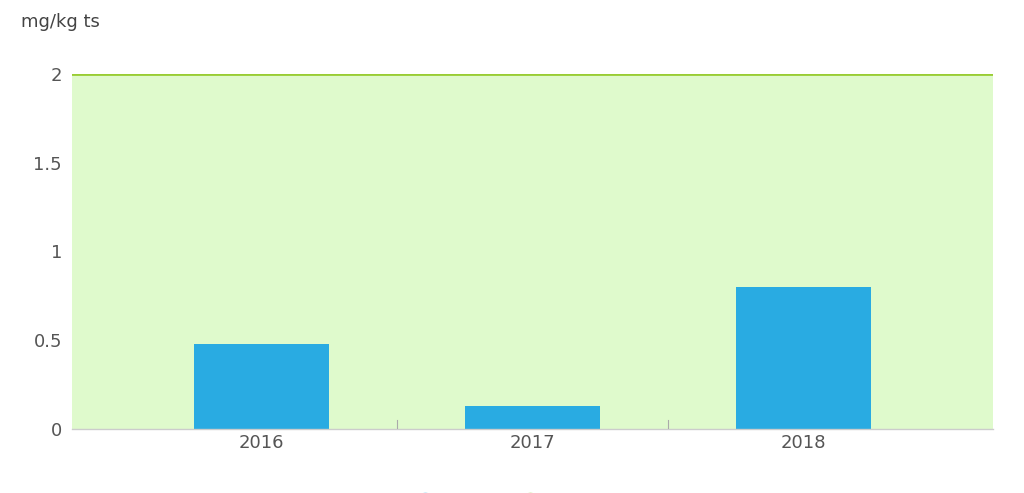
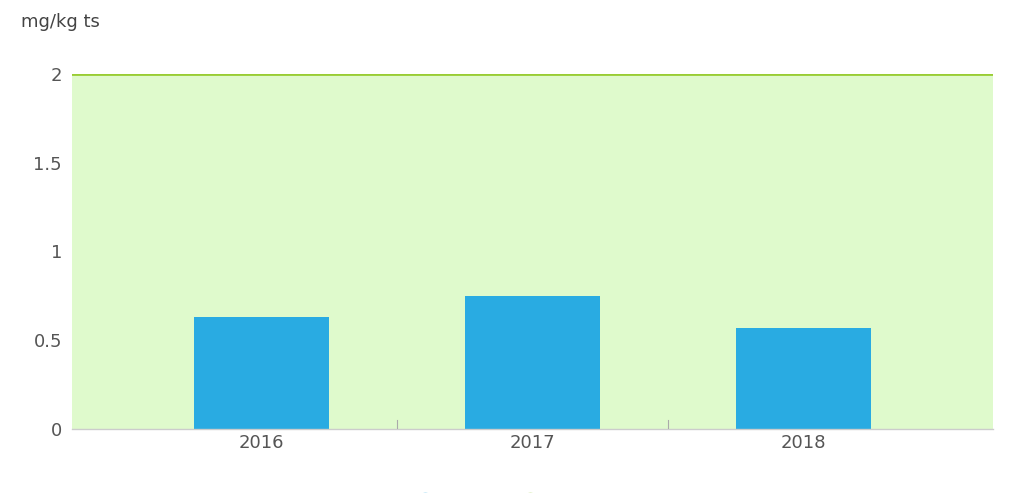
2016: 0.48 -> 0.63
2017: 0.13 -> 0.75
2018: 0.80 -> 0.57
